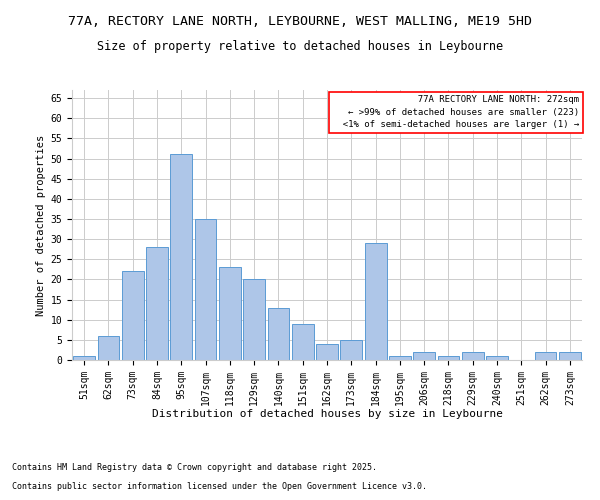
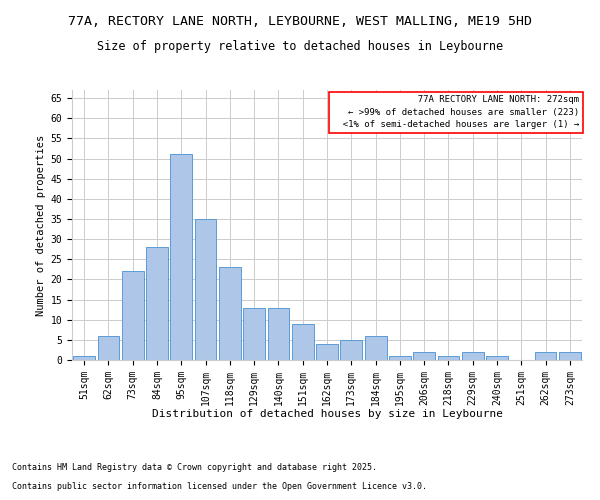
129sqm: 20 -> 13
184sqm: 29 -> 6
